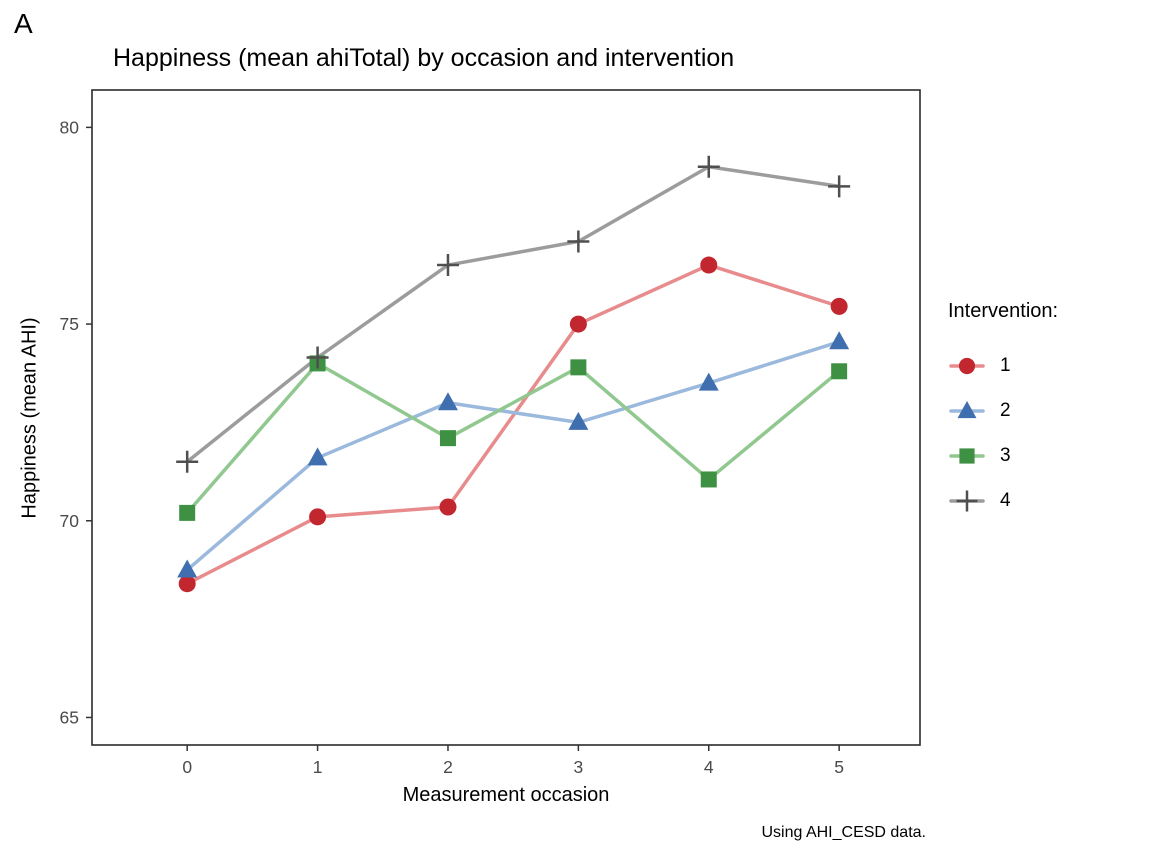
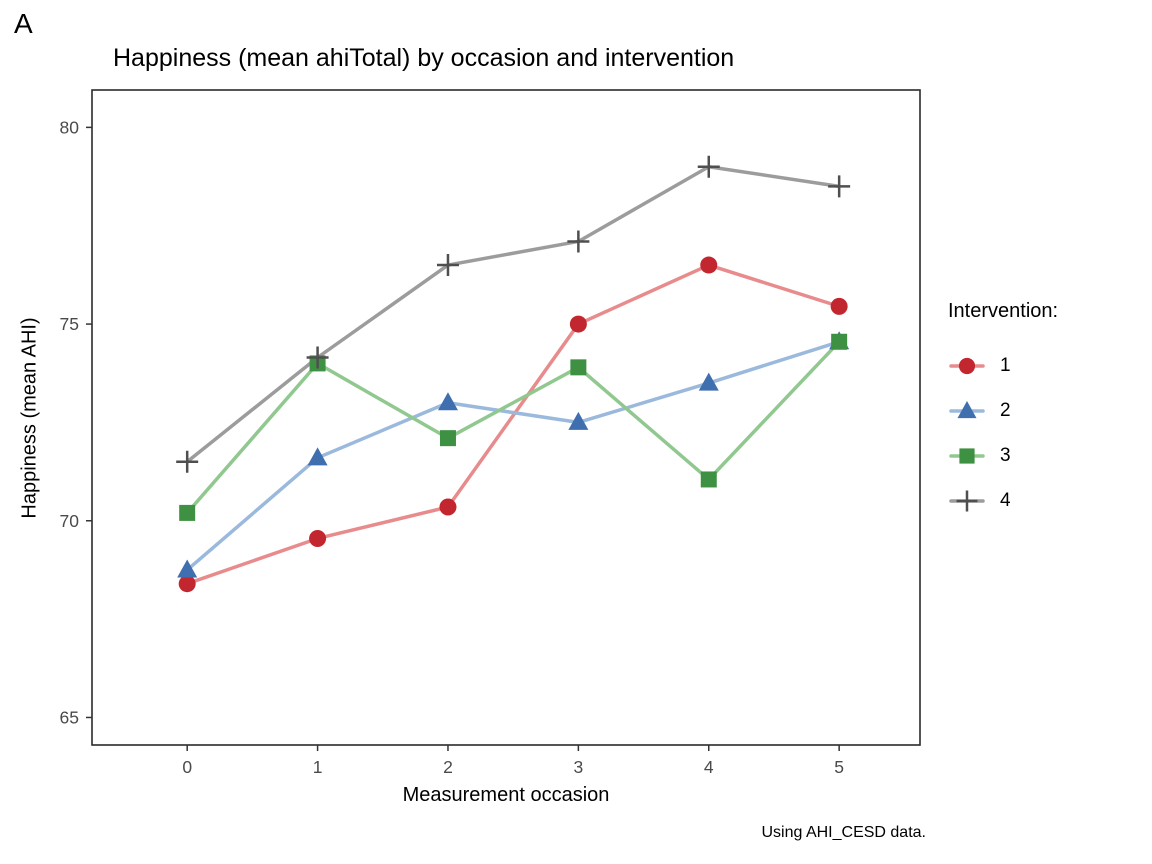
1/1: 70.1 -> 69.5
3/5: 73.8 -> 74.5
